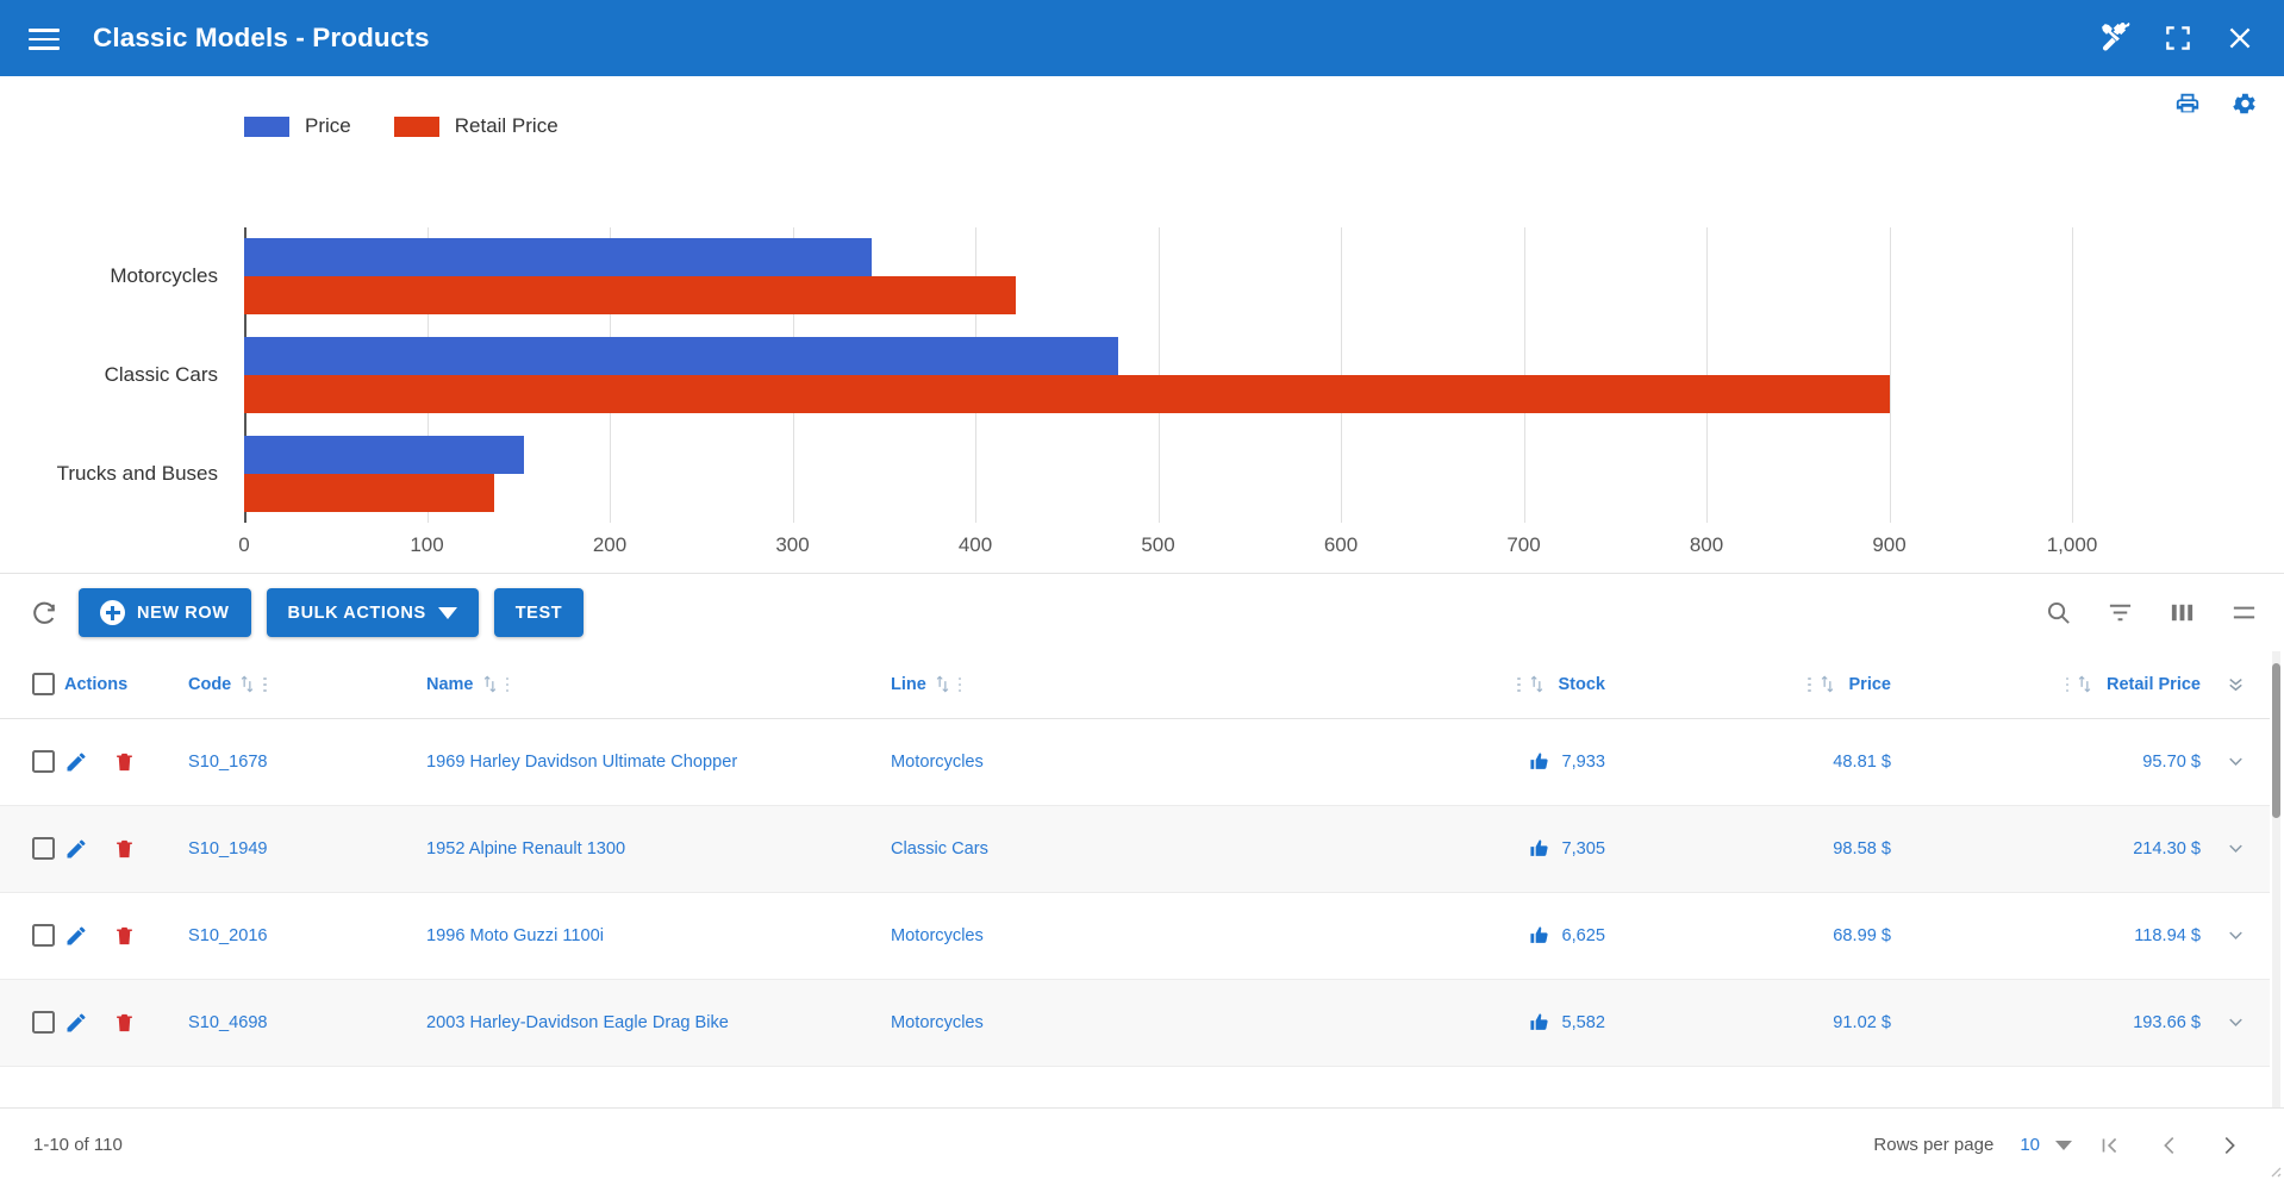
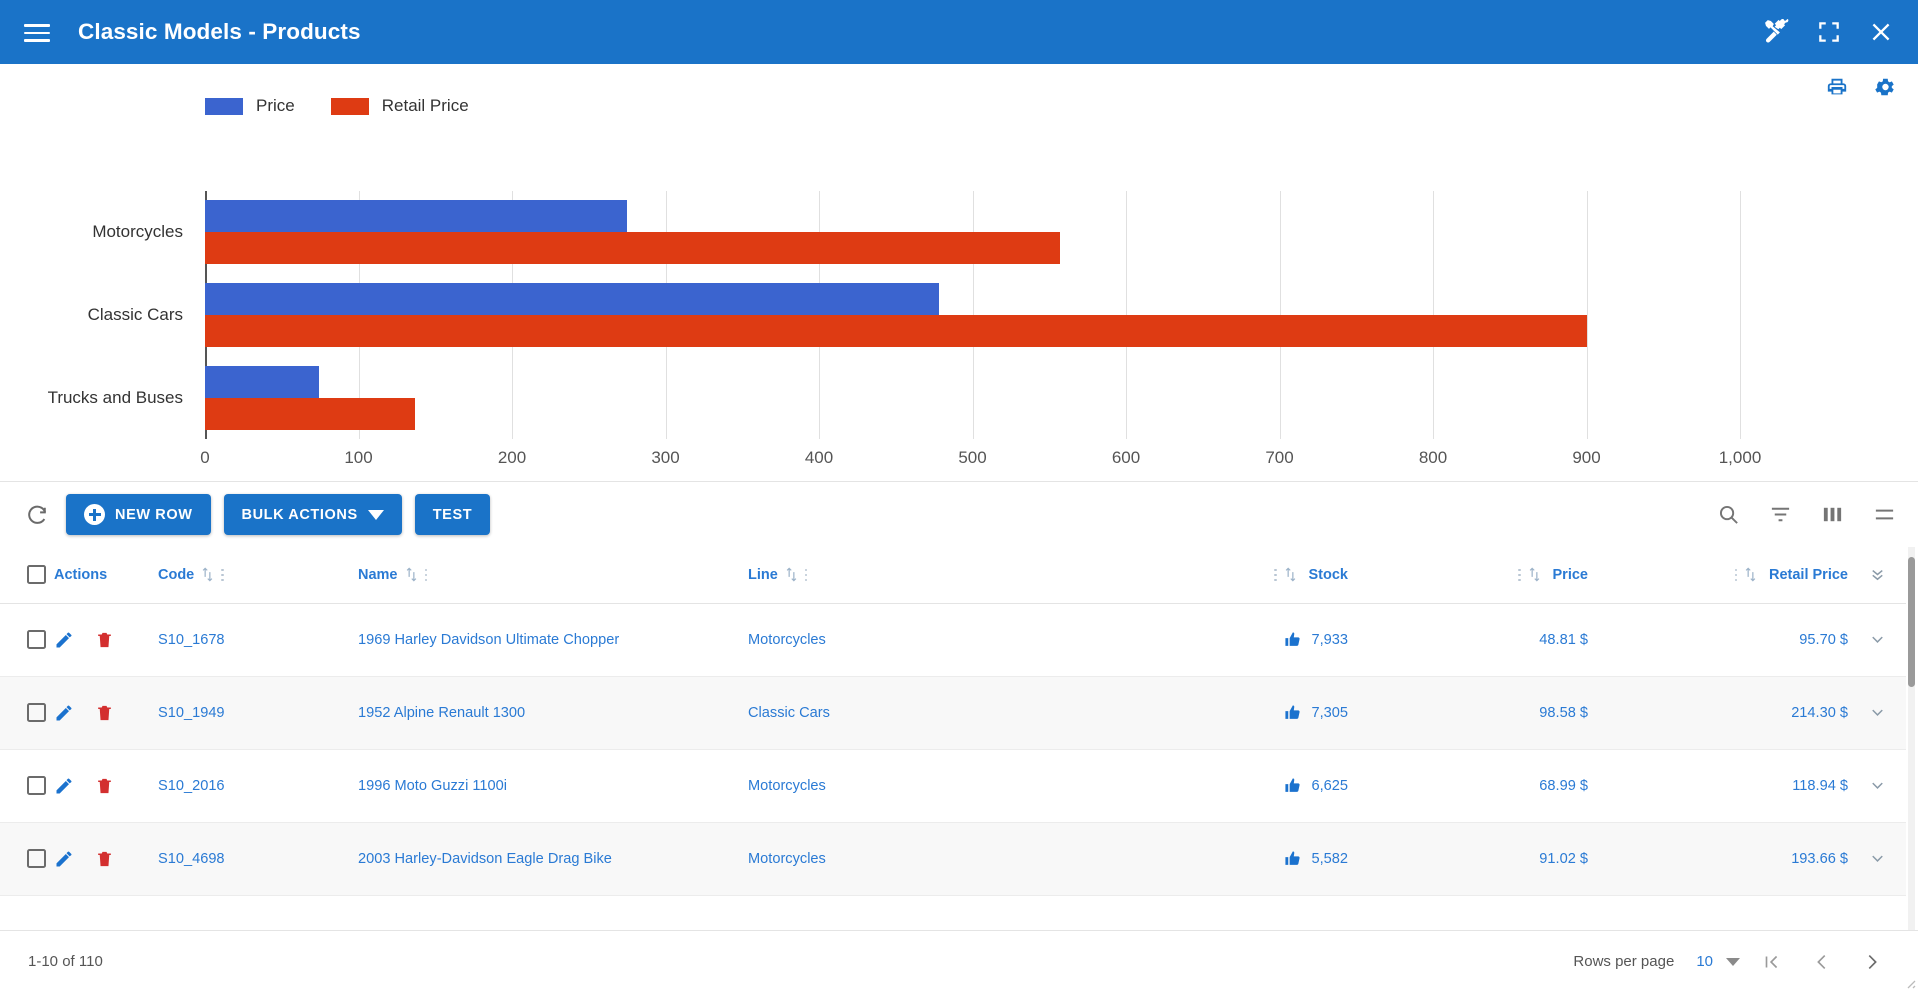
Price/Motorcycles: 343 -> 275
Retail Price/Motorcycles: 422 -> 557
Price/Trucks and Buses: 153 -> 74
